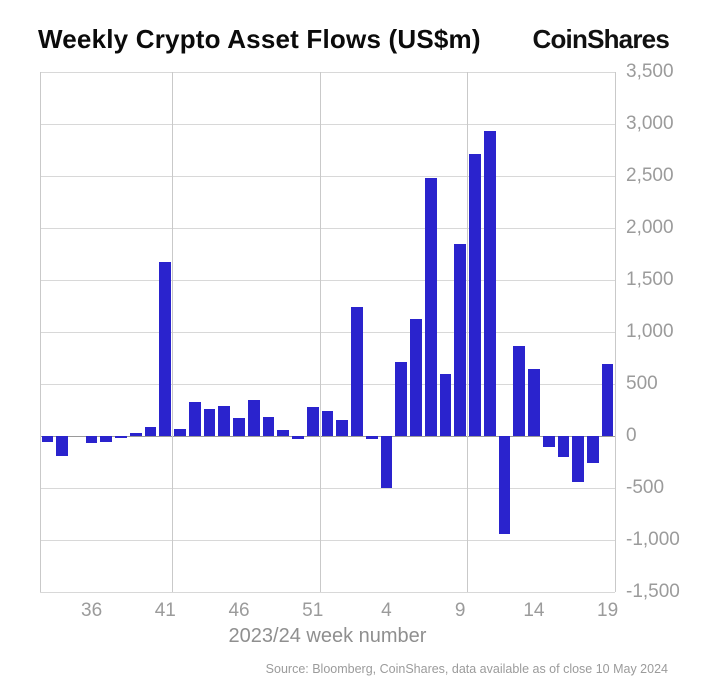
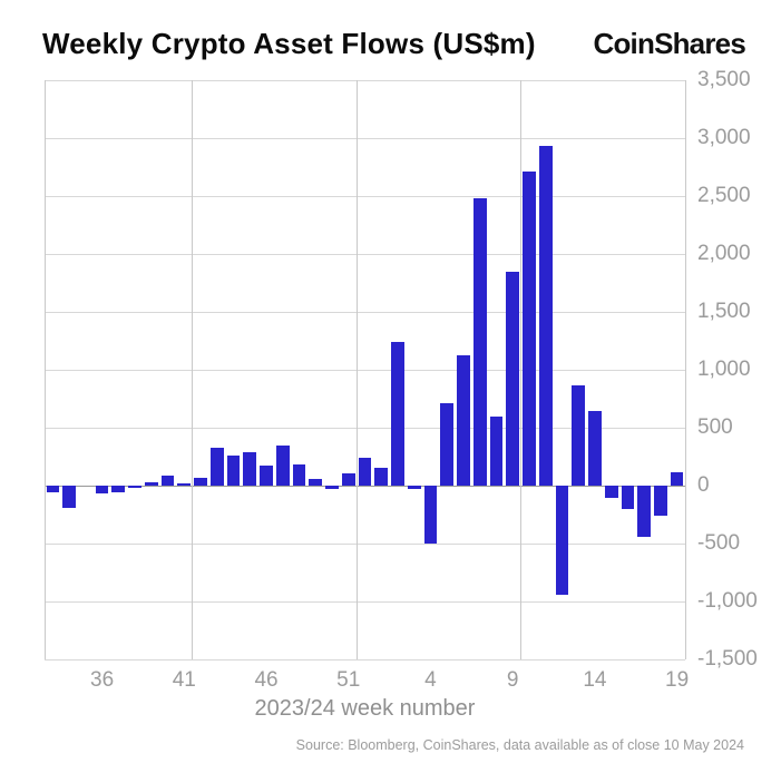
41: 1670 -> 20
51: 280 -> 100
19: 690 -> 120
